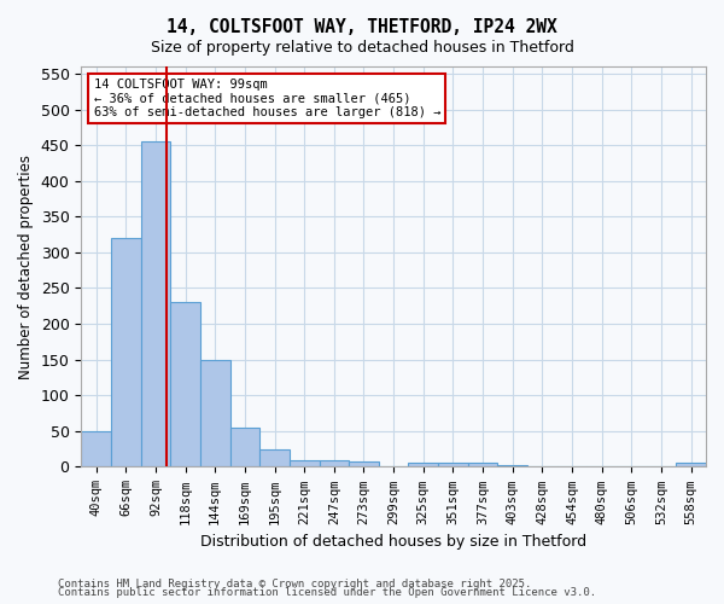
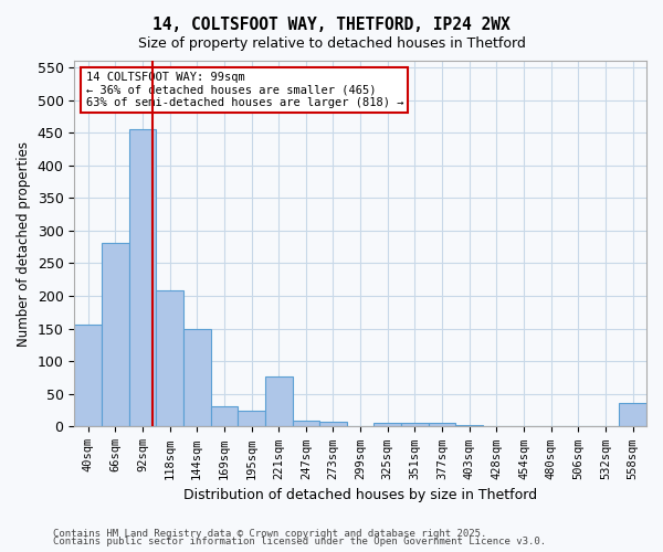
40sqm: 50 -> 156
66sqm: 320 -> 282
118sqm: 230 -> 208
169sqm: 55 -> 32
221sqm: 10 -> 76
558sqm: 5 -> 36
